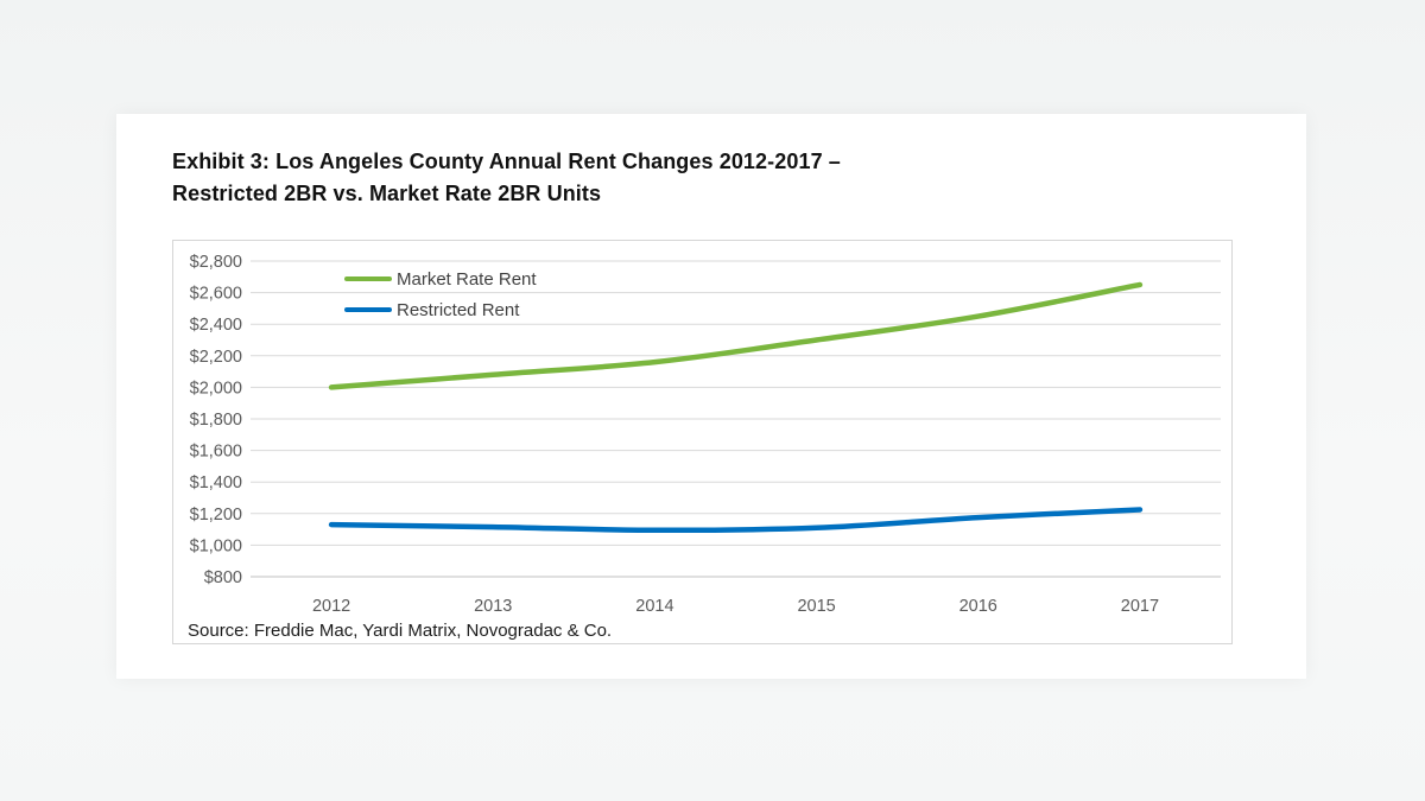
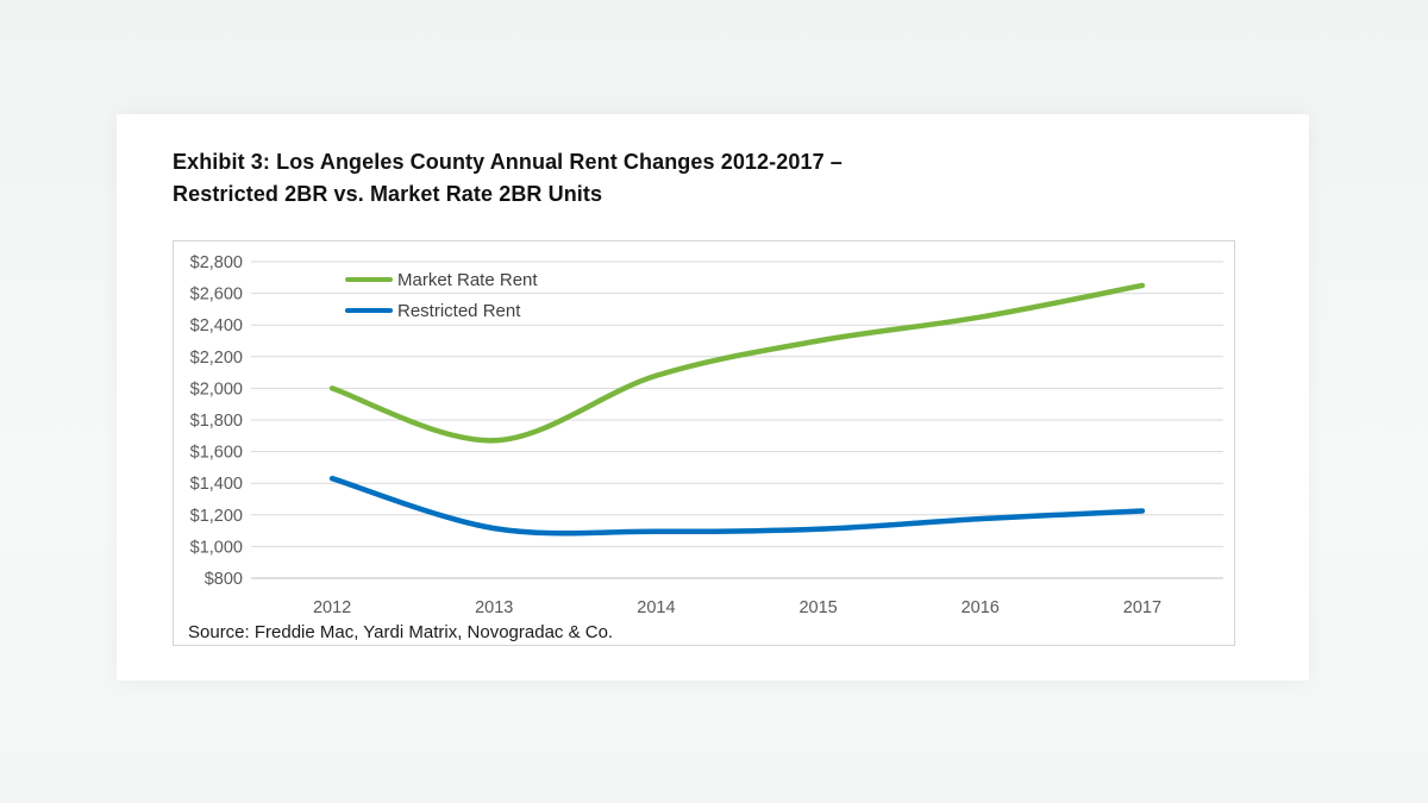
Restricted Rent/2012: $1130 -> $1430
Market Rate Rent/2013: $2080 -> $1670
Market Rate Rent/2014: $2160 -> $2080
